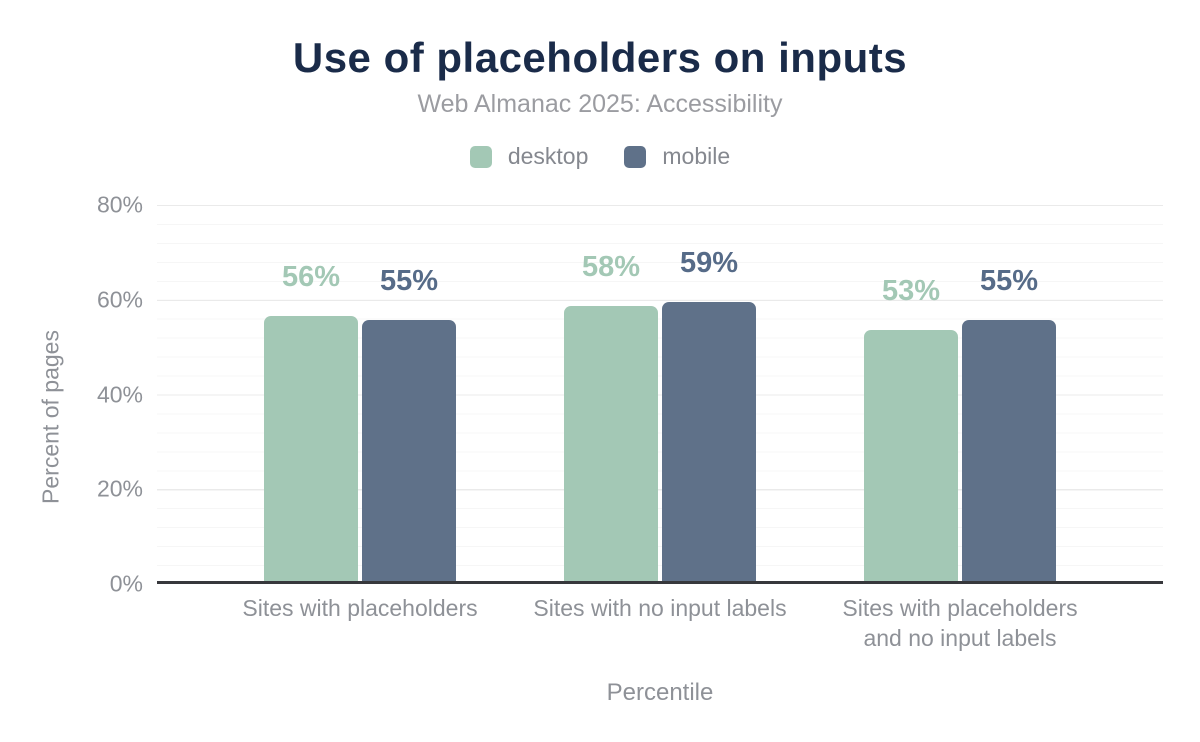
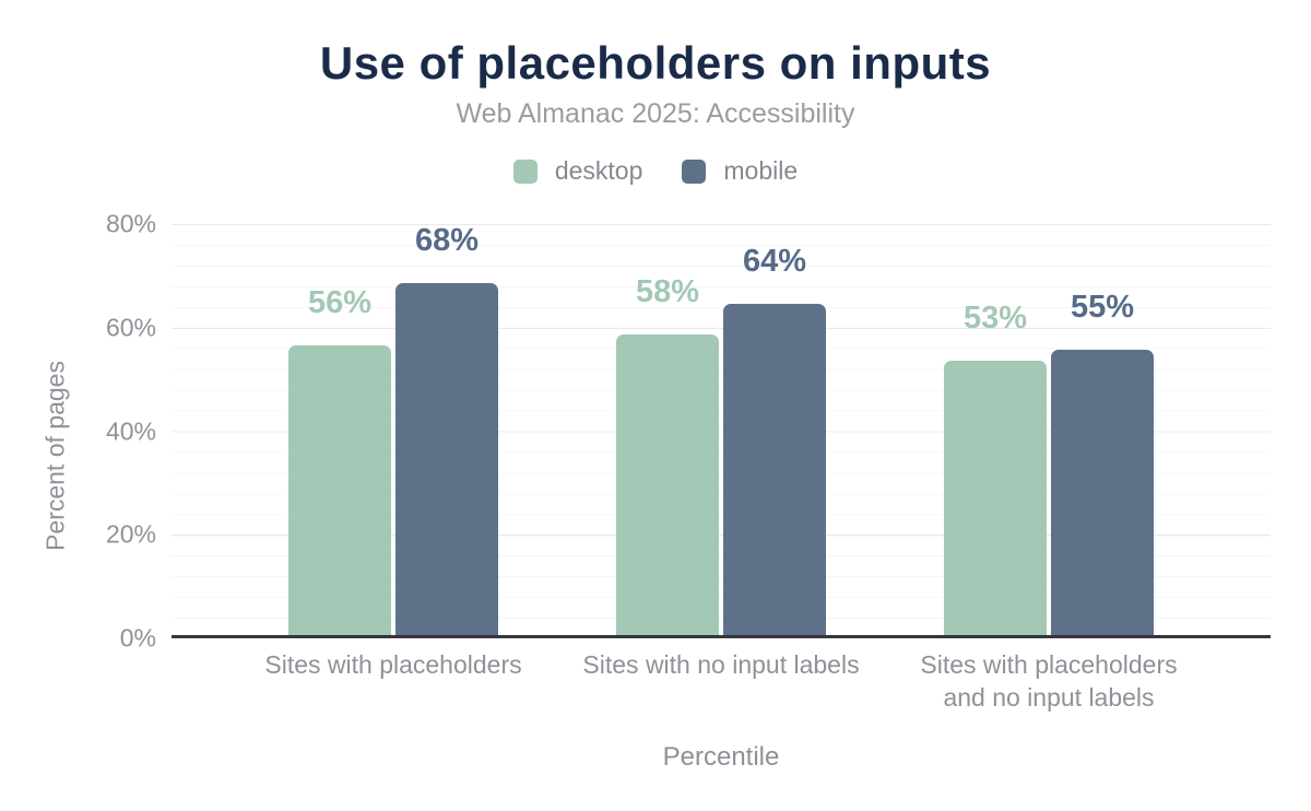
mobile/Sites with placeholders: 55% -> 68%
mobile/Sites with no input labels: 59% -> 64%
